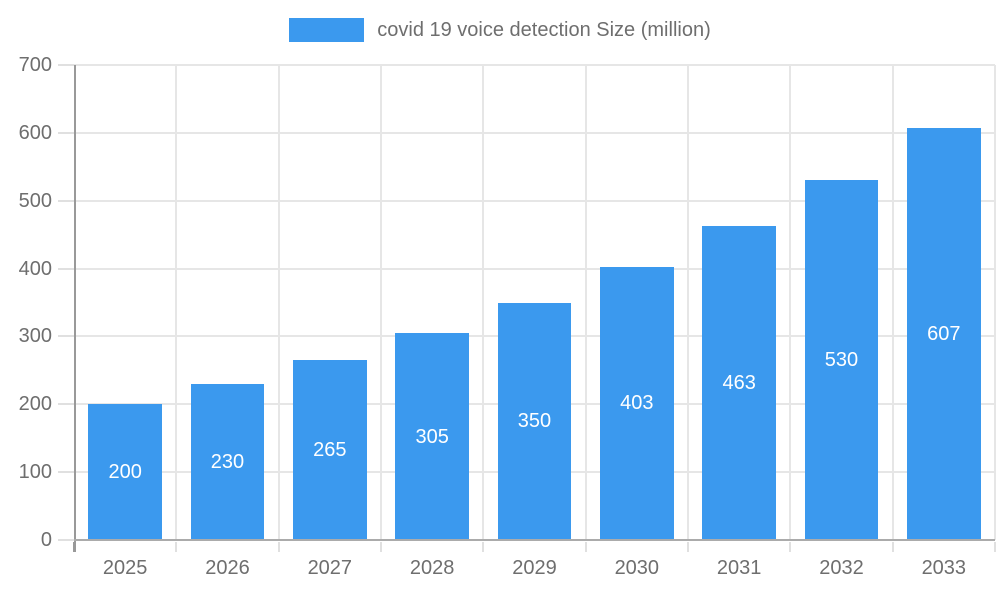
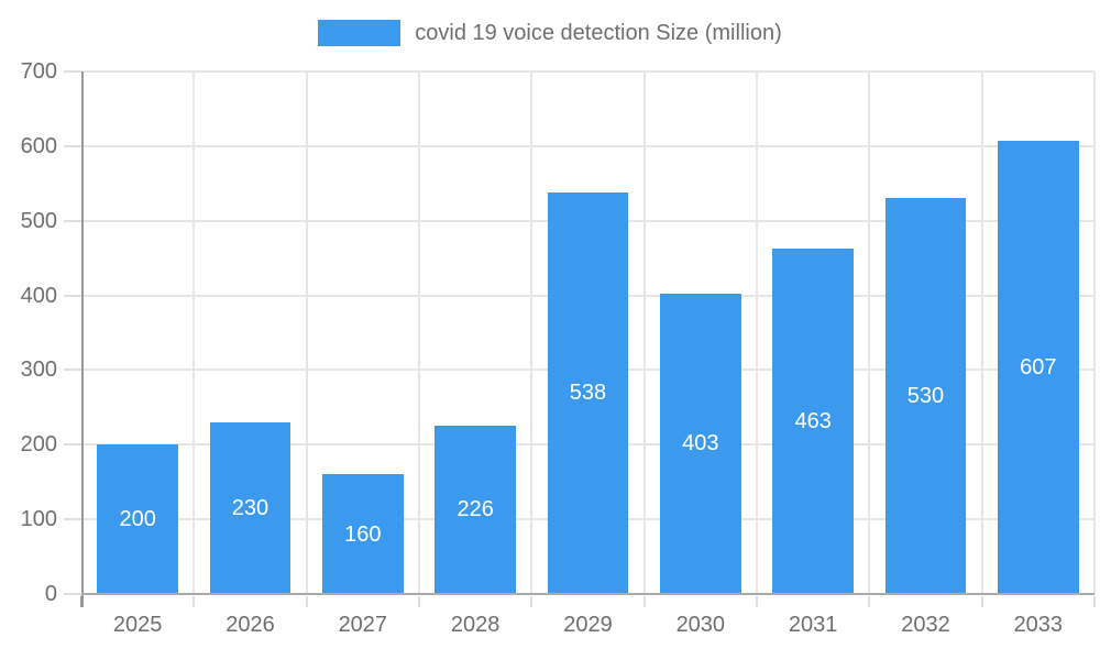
2027: 265 -> 160
2028: 305 -> 226
2029: 350 -> 538
